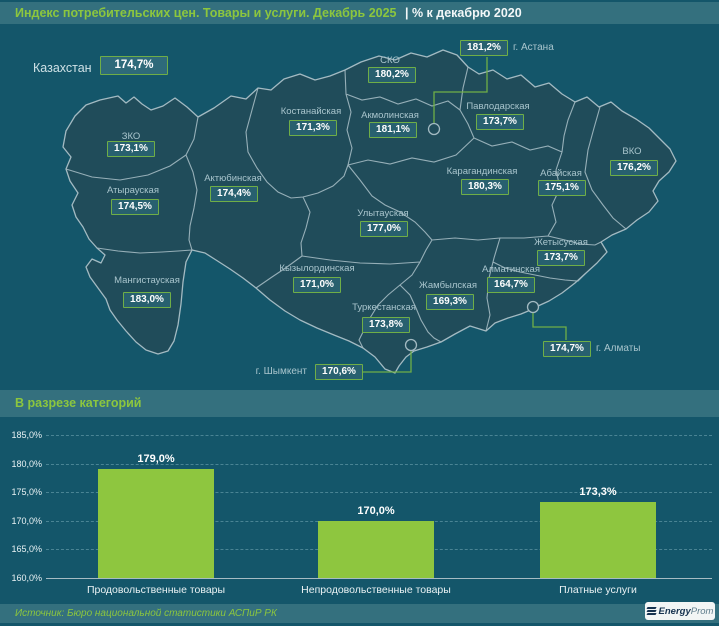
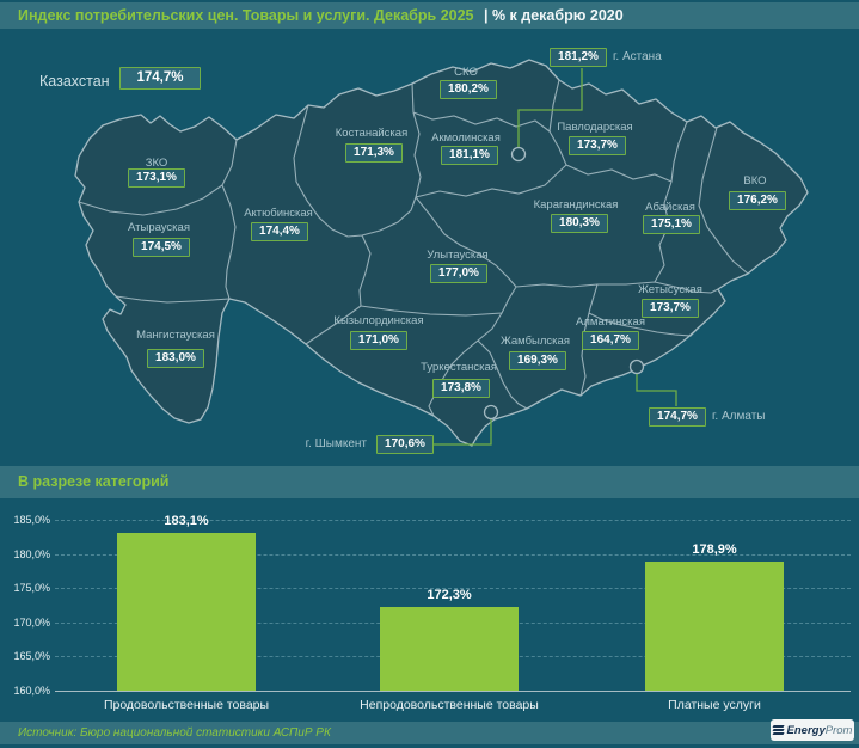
В разрезе категорий/Продовольственные товары: 179,0% -> 183,1%
В разрезе категорий/Непродовольственные товары: 170,0% -> 172,3%
В разрезе категорий/Платные услуги: 173,3% -> 178,9%
